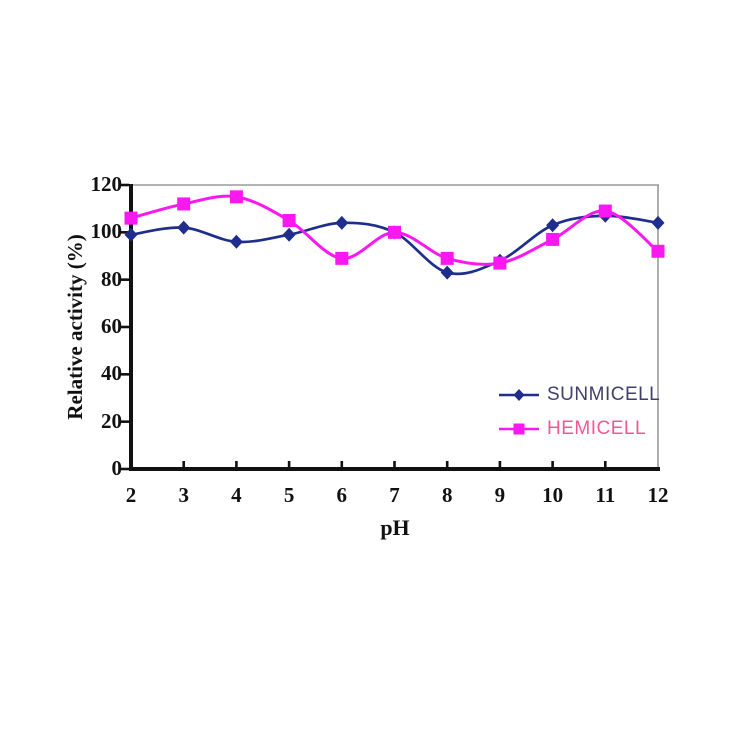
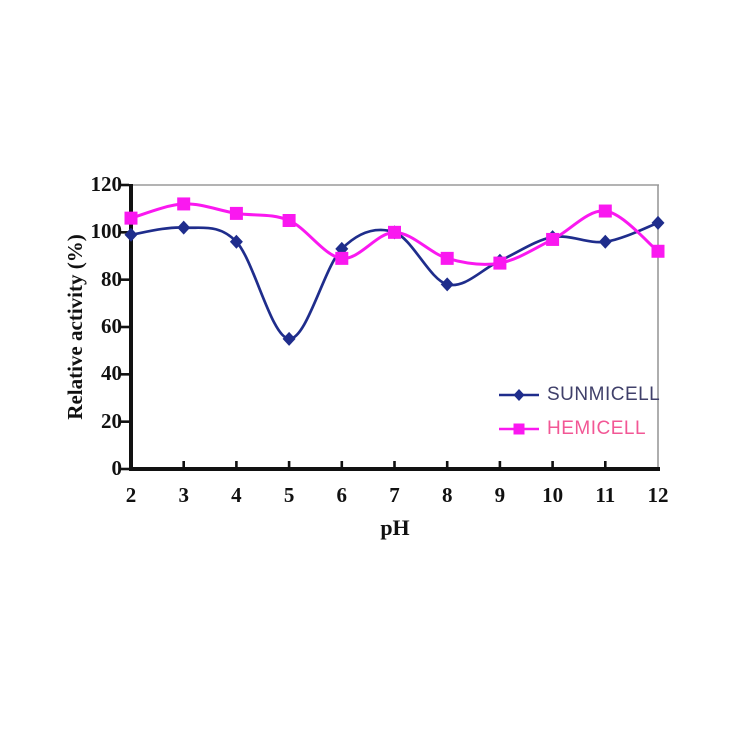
HEMICELL/4: 115 -> 108
SUNMICELL/5: 99 -> 55
SUNMICELL/6: 104 -> 93
SUNMICELL/8: 83 -> 78
SUNMICELL/10: 103 -> 98
SUNMICELL/11: 107 -> 96
